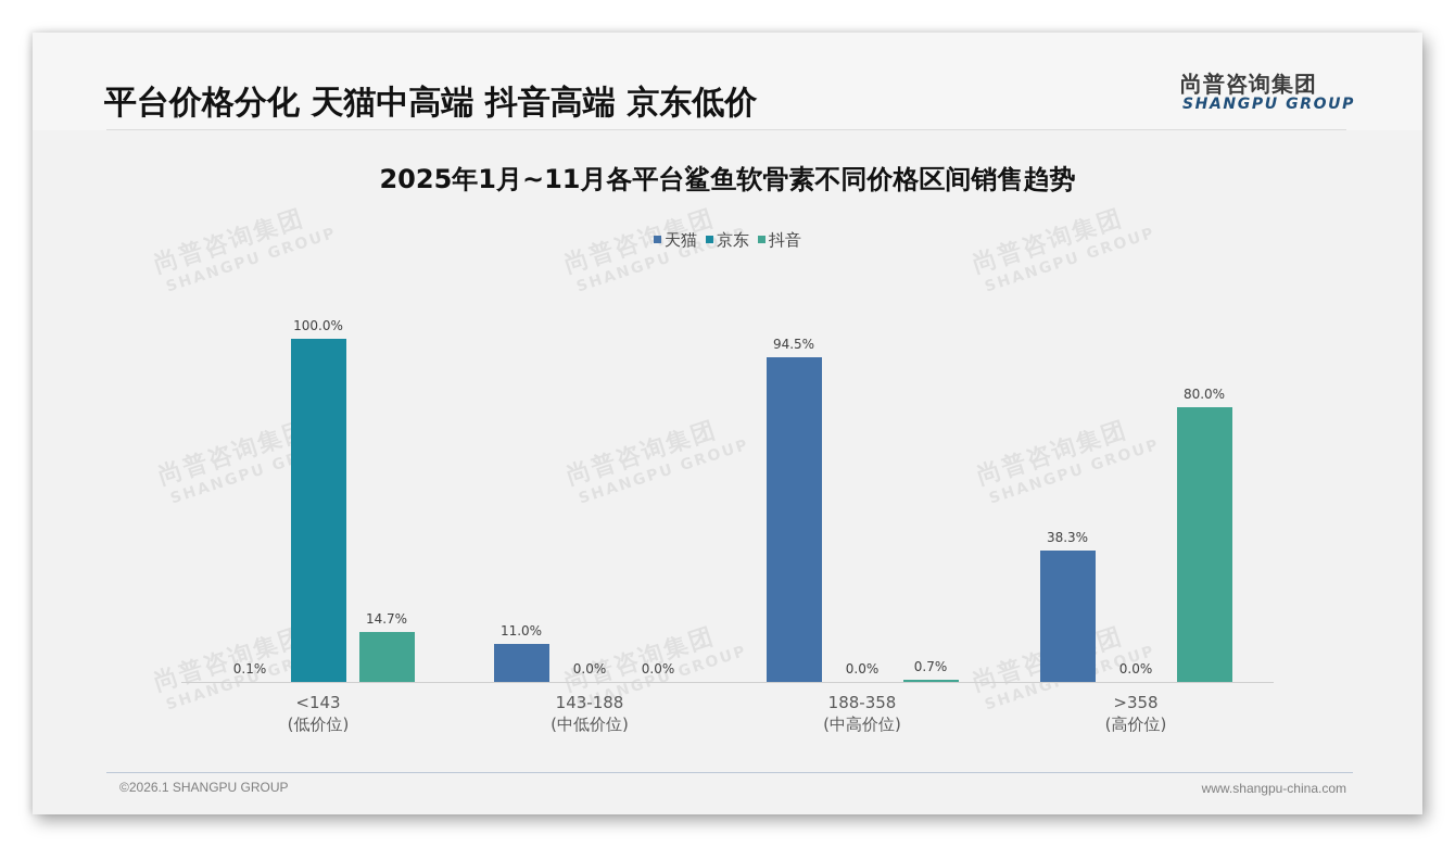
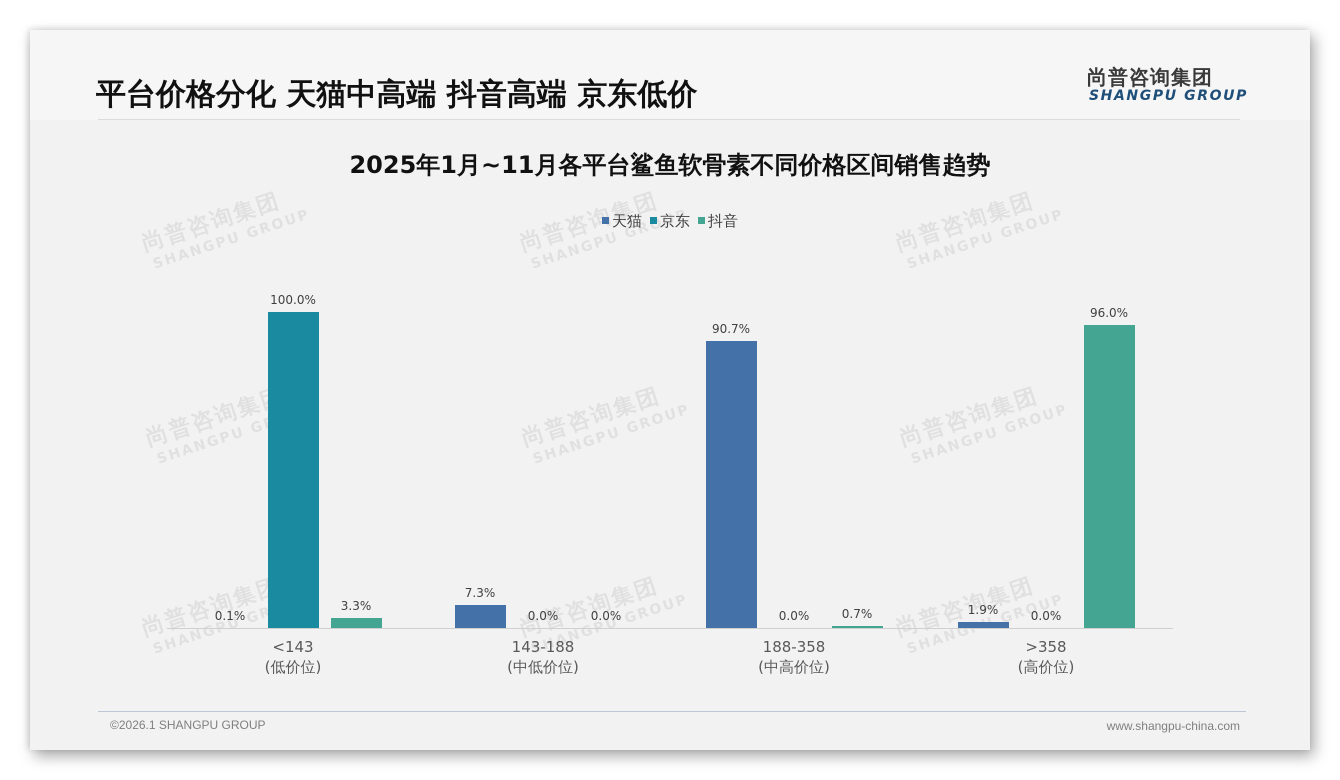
抖音/<143: 14.7% -> 3.3%
天猫/143-188: 11.0% -> 7.3%
天猫/188-358: 94.5% -> 90.7%
天猫/>358: 38.3% -> 1.9%
抖音/>358: 80.0% -> 96.0%
